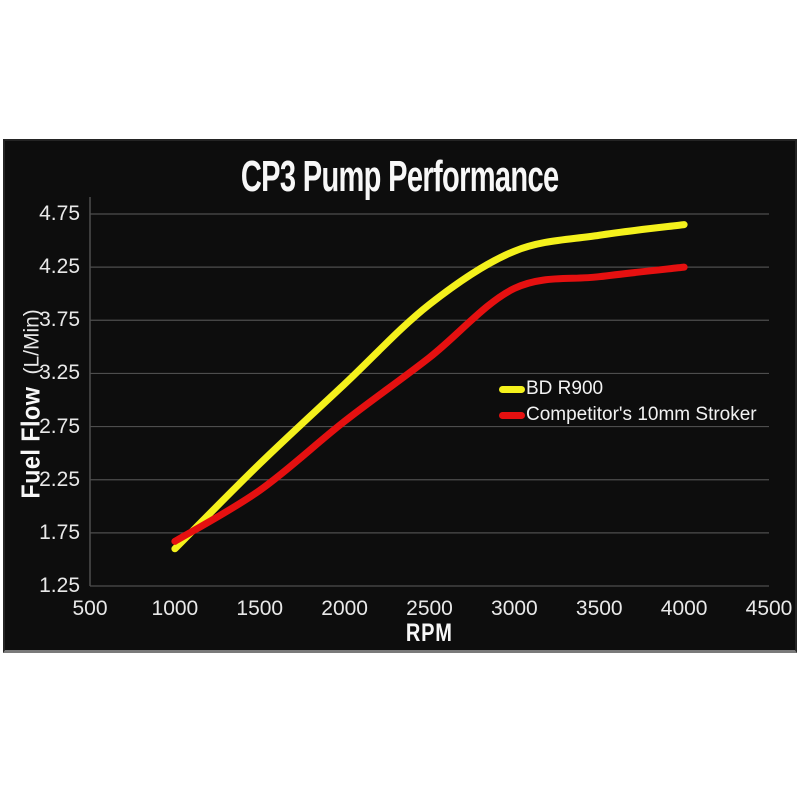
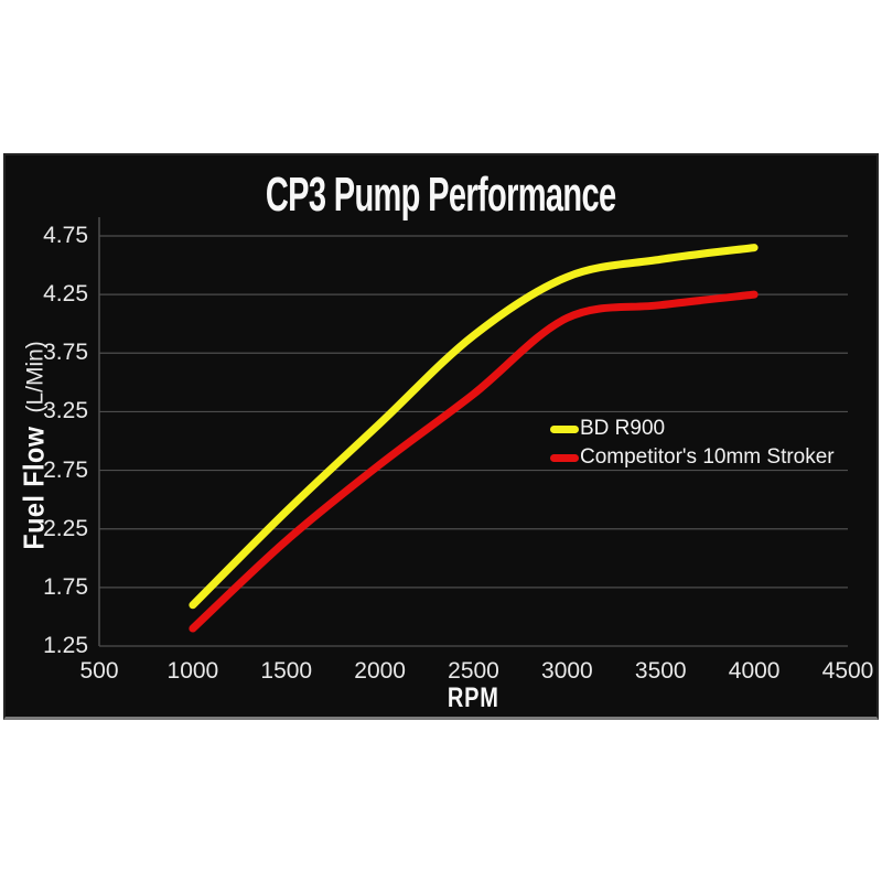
Competitor's 10mm Stroker/1000: 1.67 -> 1.40
